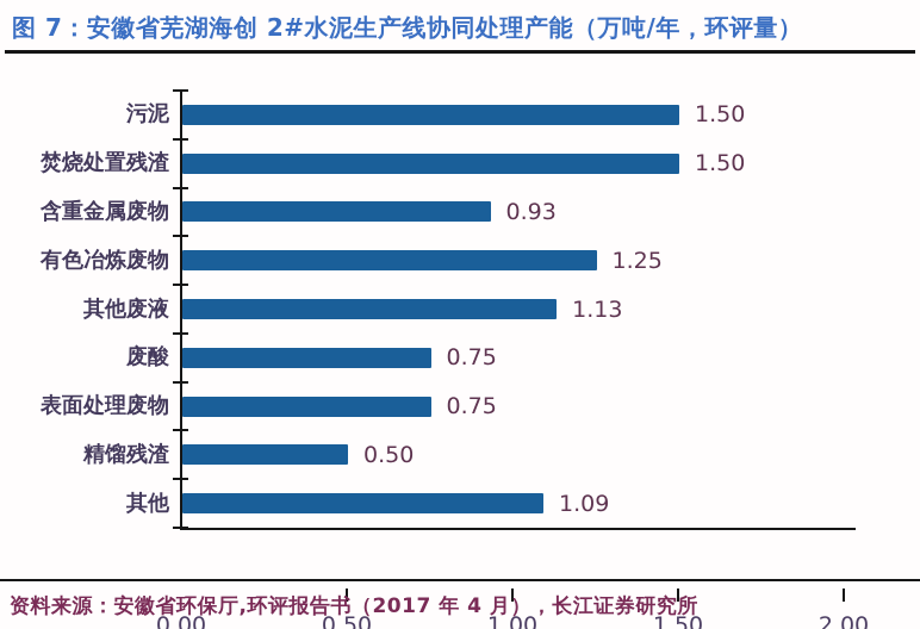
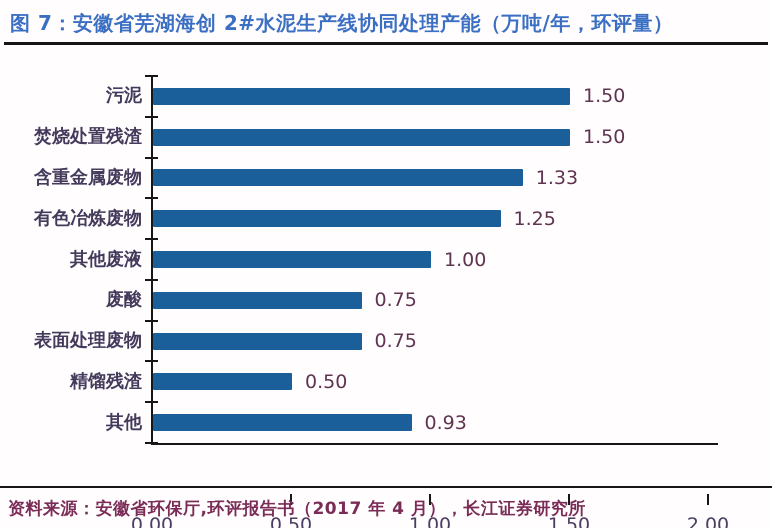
含重金属废物: 0.93 -> 1.33
其他废液: 1.13 -> 1.00
其他: 1.09 -> 0.93
